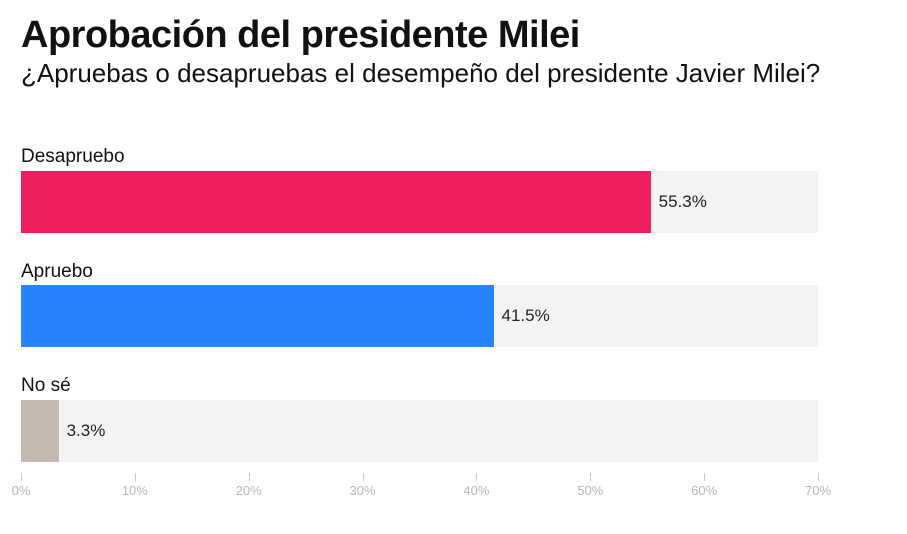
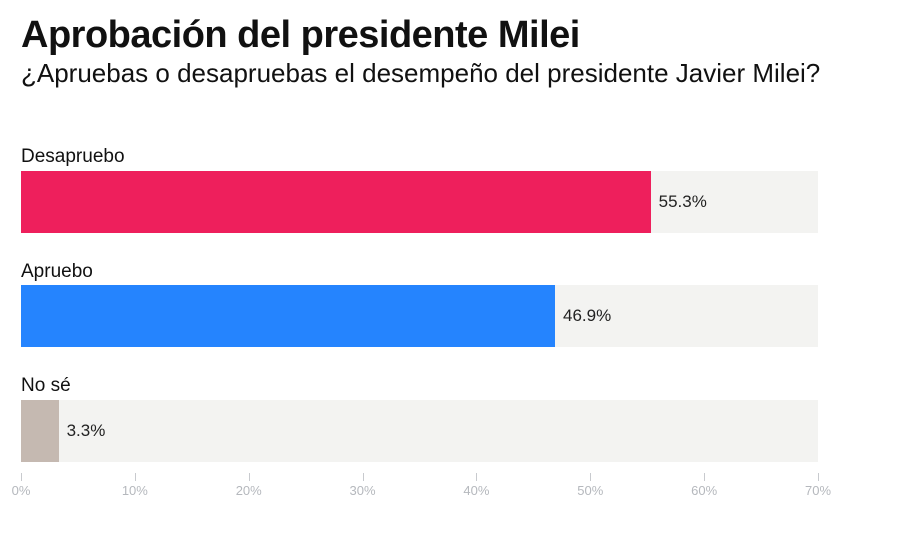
Apruebo: 41.5% -> 46.9%
